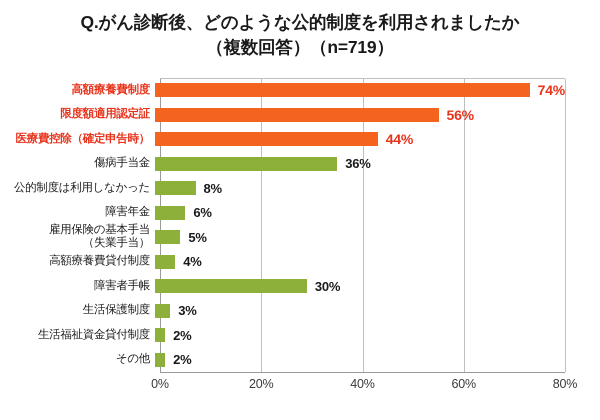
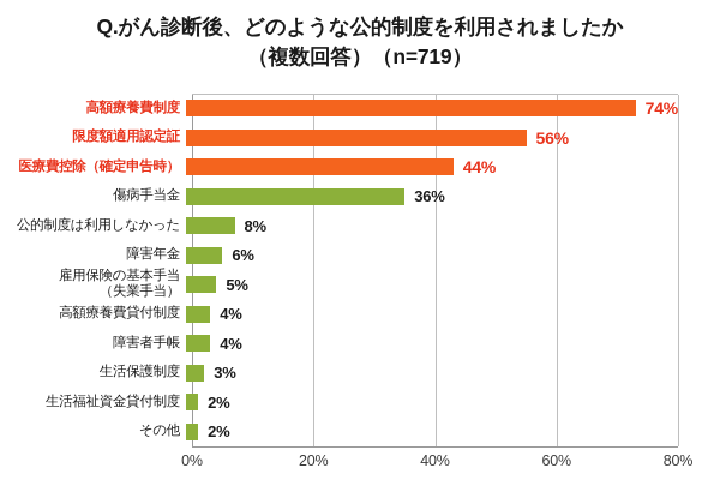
障害者手帳: 30% -> 4%
